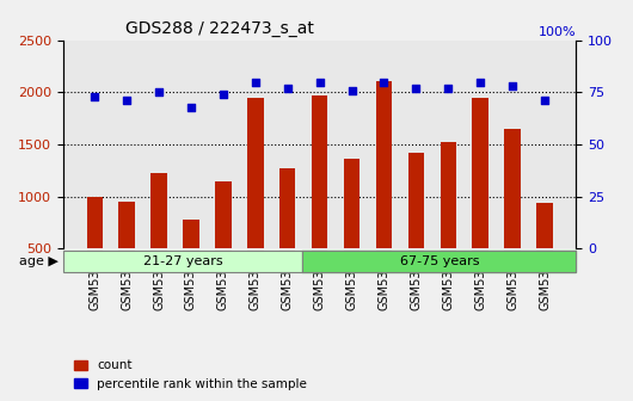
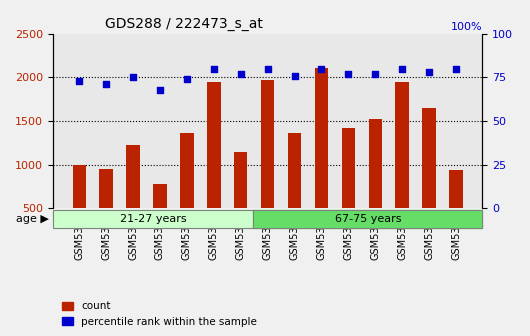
count/GSM5305: 1150 -> 1360
count/GSM5307: 1270 -> 1140
percentile rank within the sample/GSM5315: 71 -> 80
